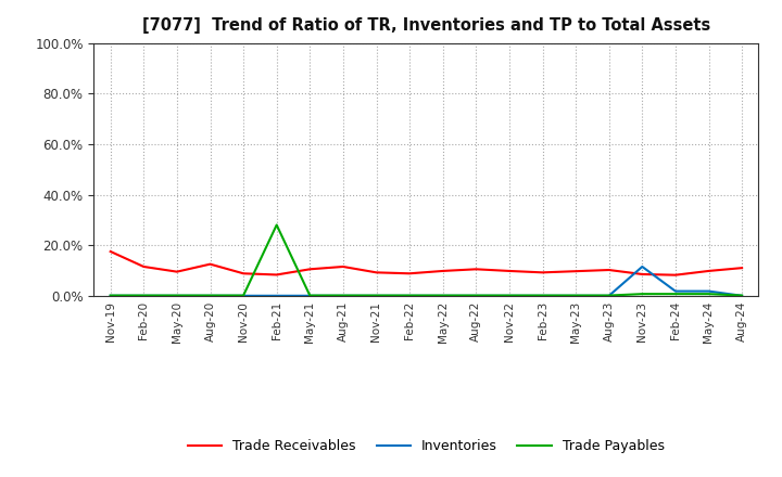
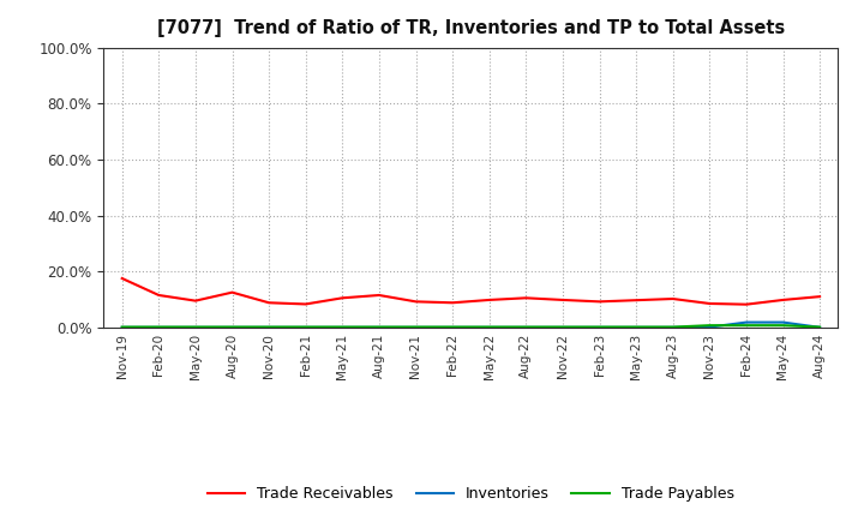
Trade Payables/Feb-21: 28.0% -> 0.1%
Inventories/Nov-23: 11.5% -> 0.1%
